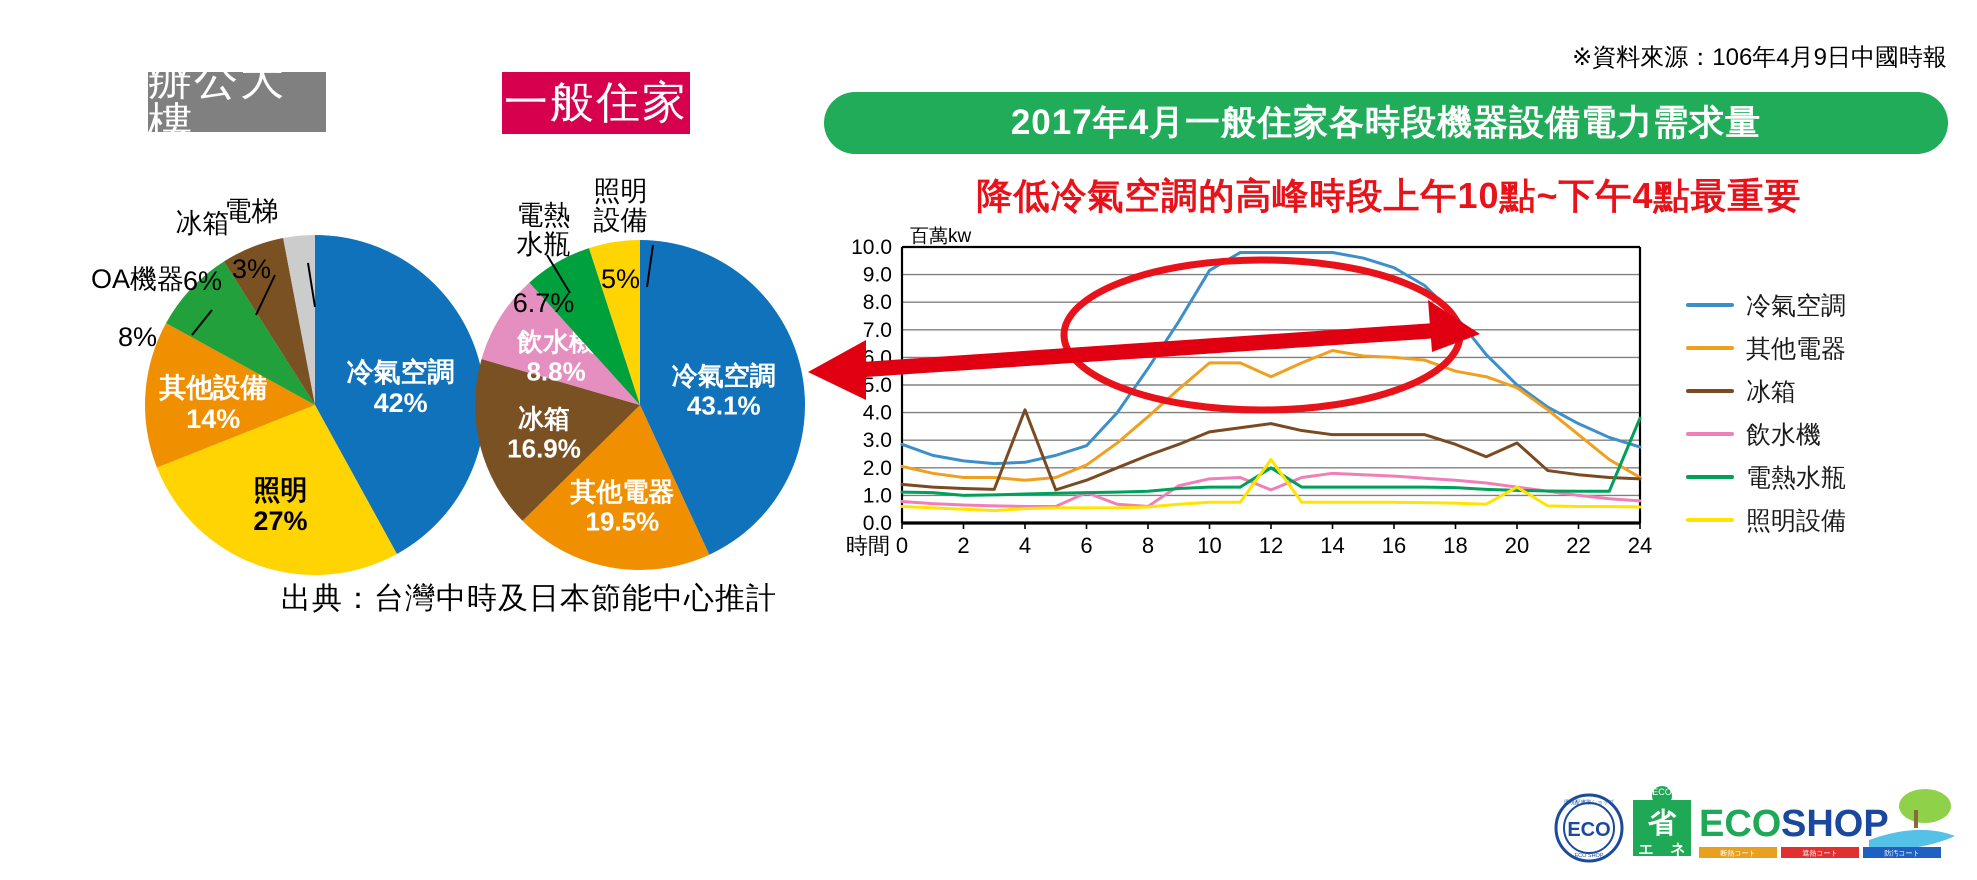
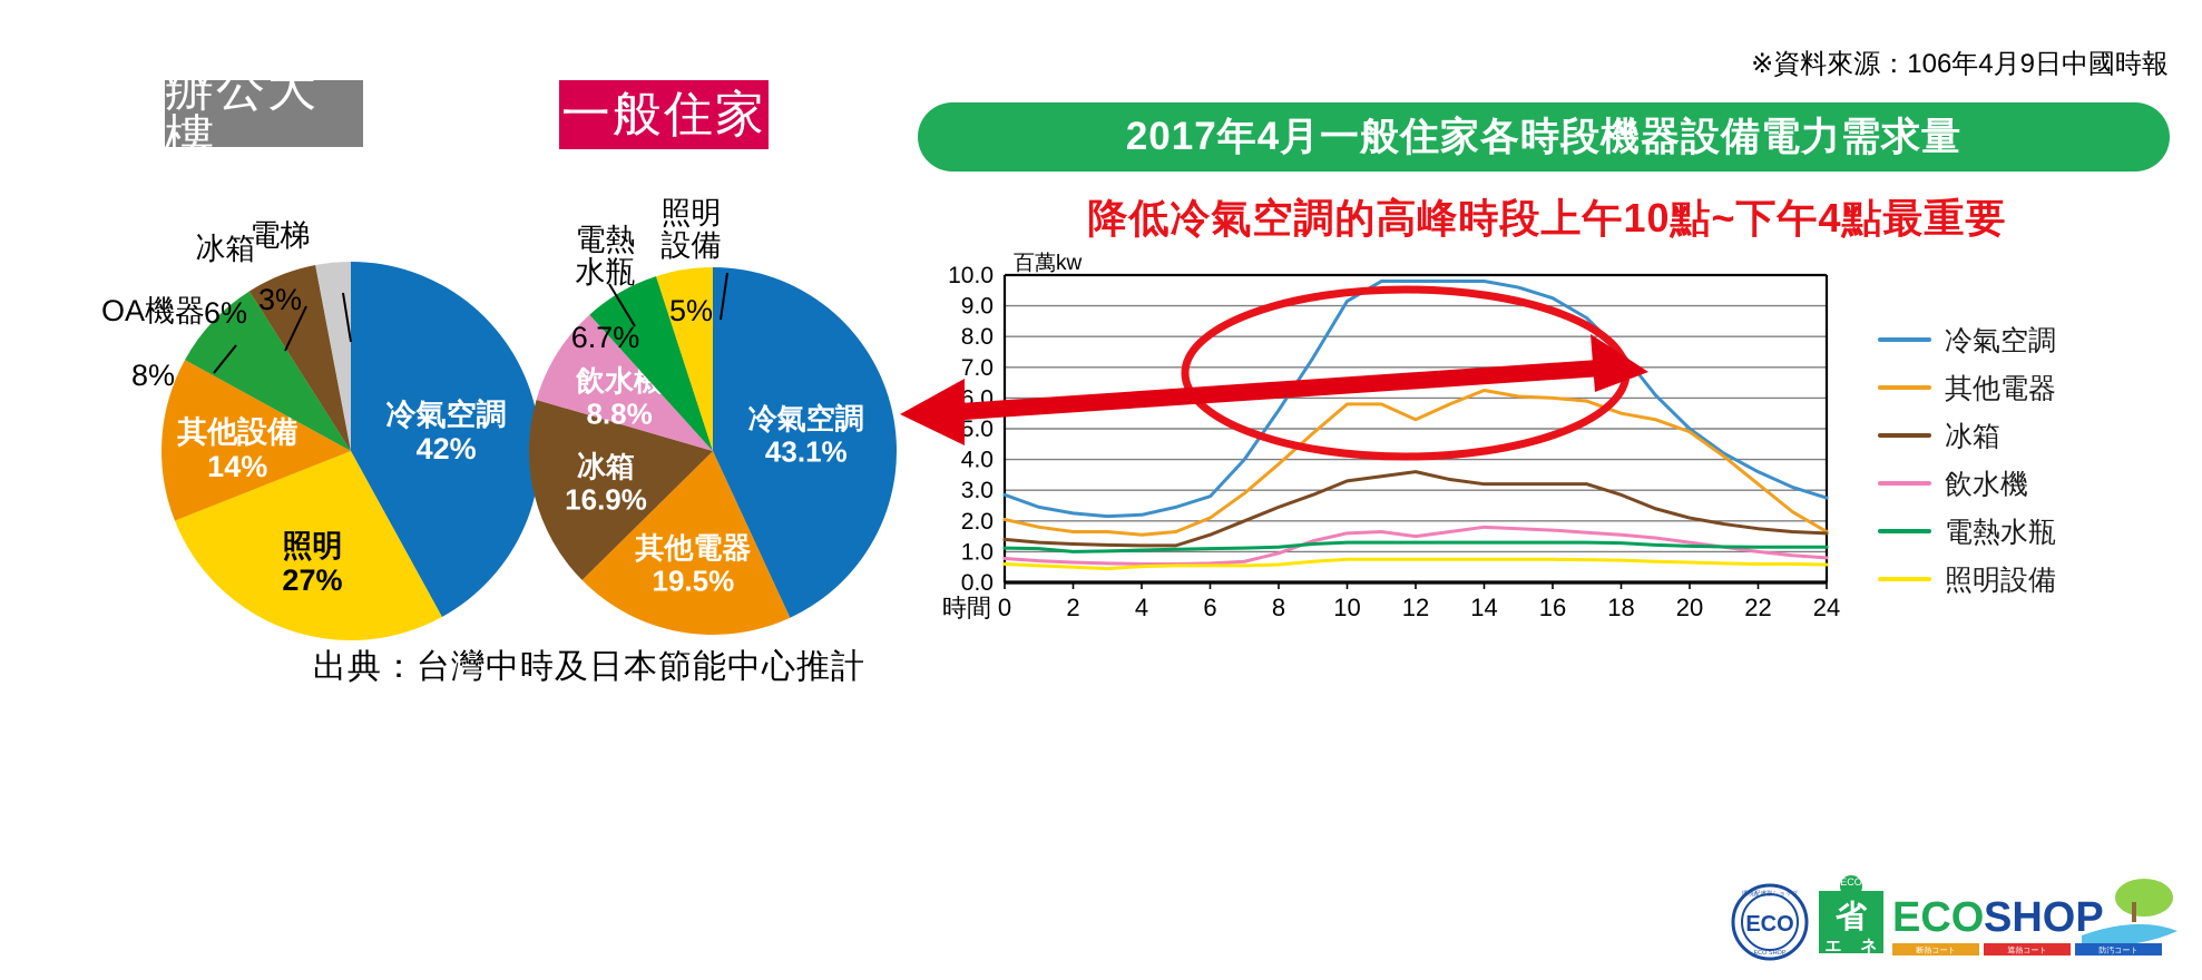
冰箱/4: 4.1 -> 1.2
飲水機/6: 1.1 -> 0.6
飲水機/8: 0.6 -> 0.9
飲水機/12: 1.2 -> 1.5
電熱水瓶/12: 2.0 -> 1.3
照明設備/12: 2.3 -> 0.8
冰箱/20: 2.9 -> 2.1
照明設備/20: 1.3 -> 0.7
電熱水瓶/24: 3.8 -> 1.1
